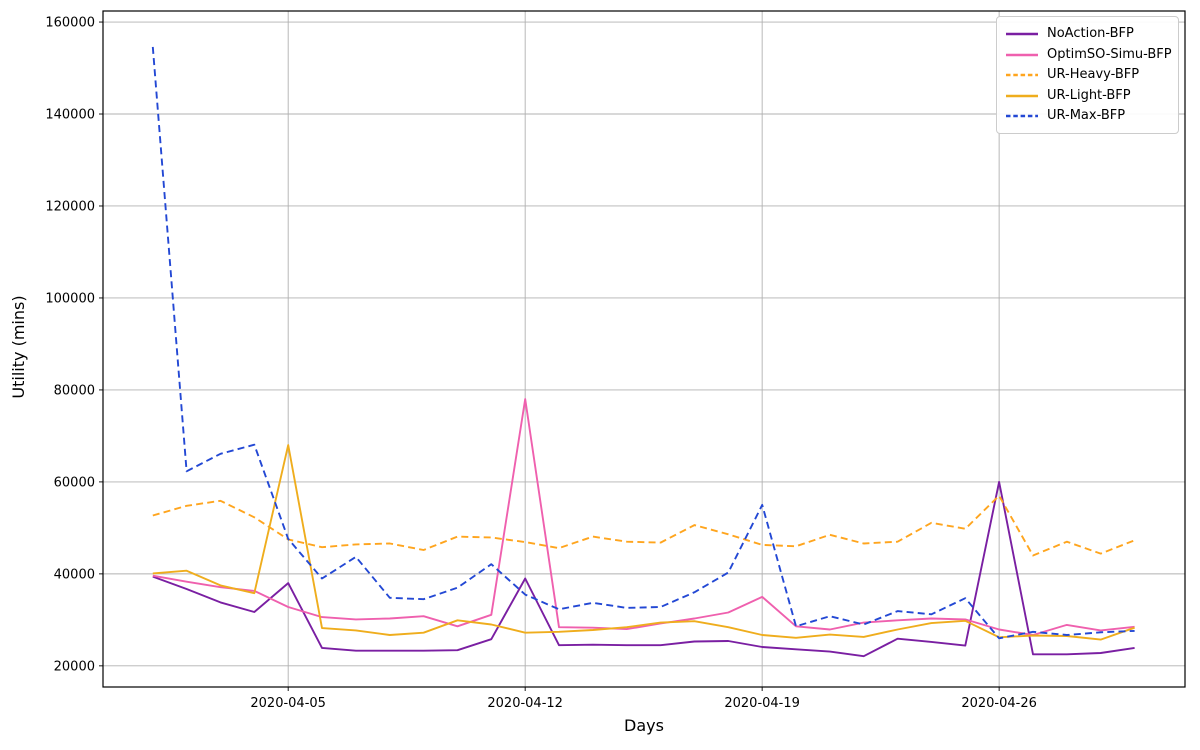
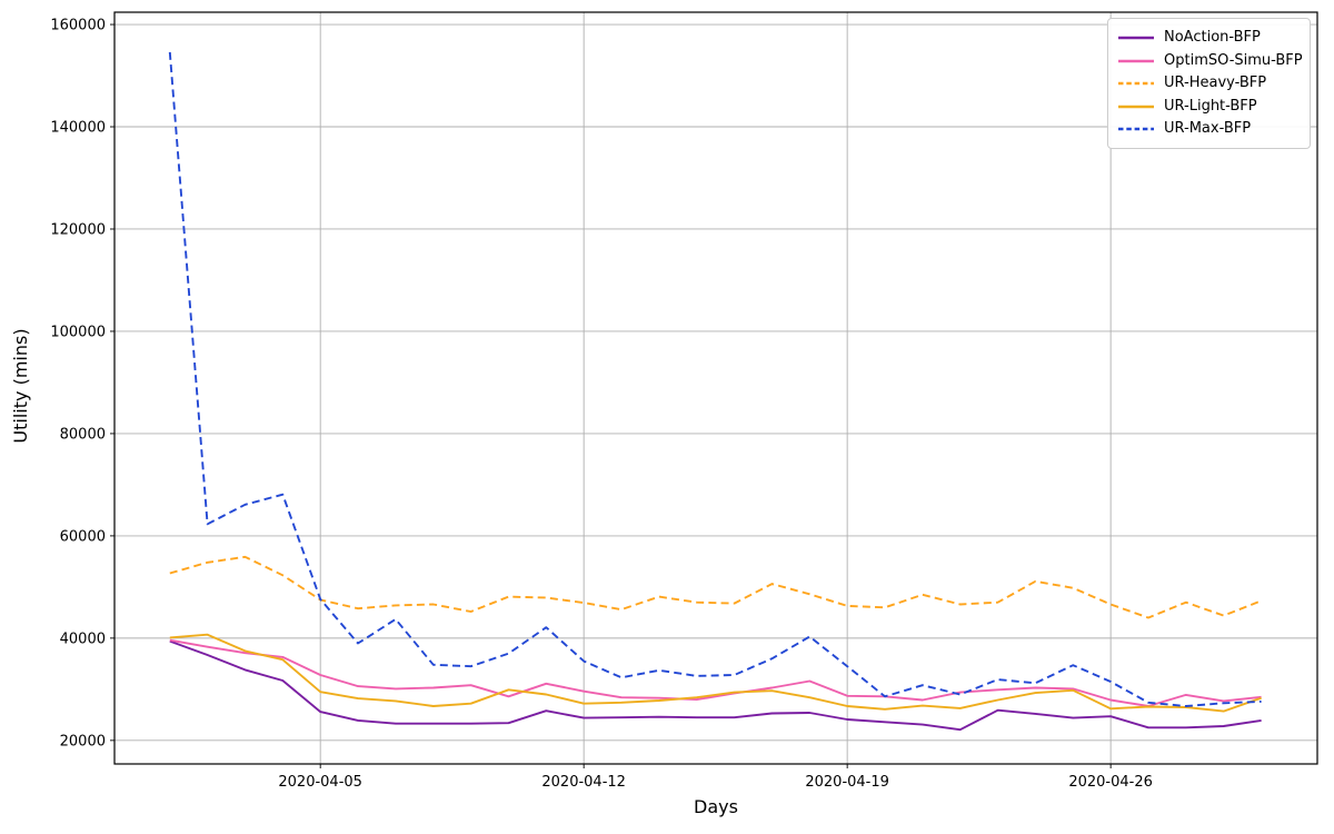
NoAction-BFP/2020-04-05: 38000 -> 26000
UR-Light-BFP/2020-04-05: 68000 -> 30000
NoAction-BFP/2020-04-12: 39000 -> 24000
OptimSO-Simu-BFP/2020-04-12: 78000 -> 30000
OptimSO-Simu-BFP/2020-04-19: 35000 -> 29000
UR-Max-BFP/2020-04-19: 55000 -> 34000
NoAction-BFP/2020-04-26: 60000 -> 25000
UR-Heavy-BFP/2020-04-26: 57000 -> 47000
UR-Max-BFP/2020-04-26: 26000 -> 32000
